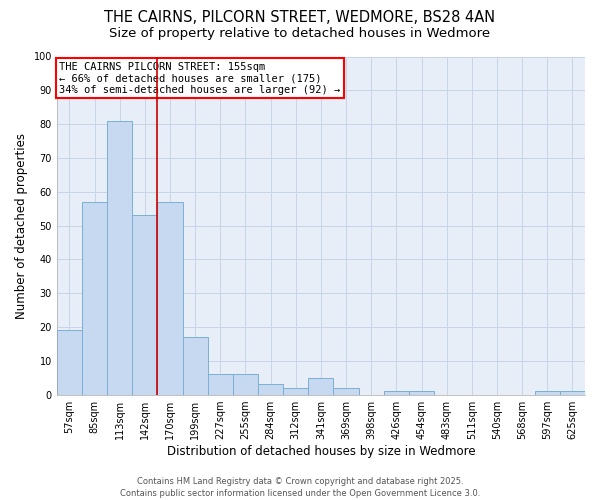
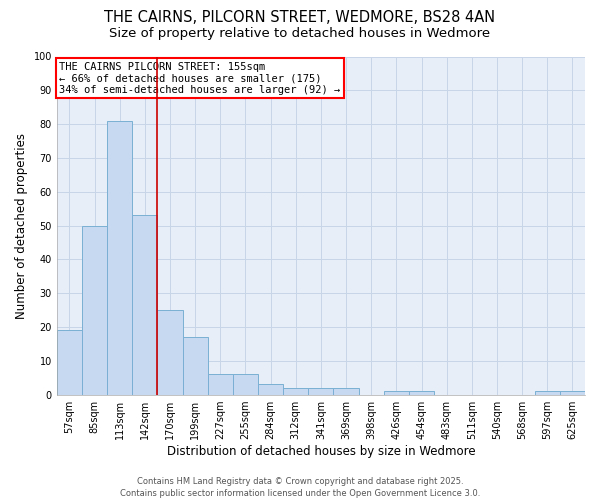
85sqm: 57 -> 50
170sqm: 57 -> 25
341sqm: 5 -> 2
